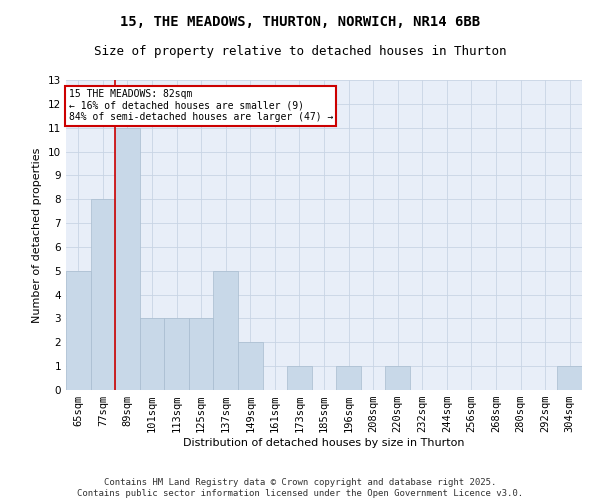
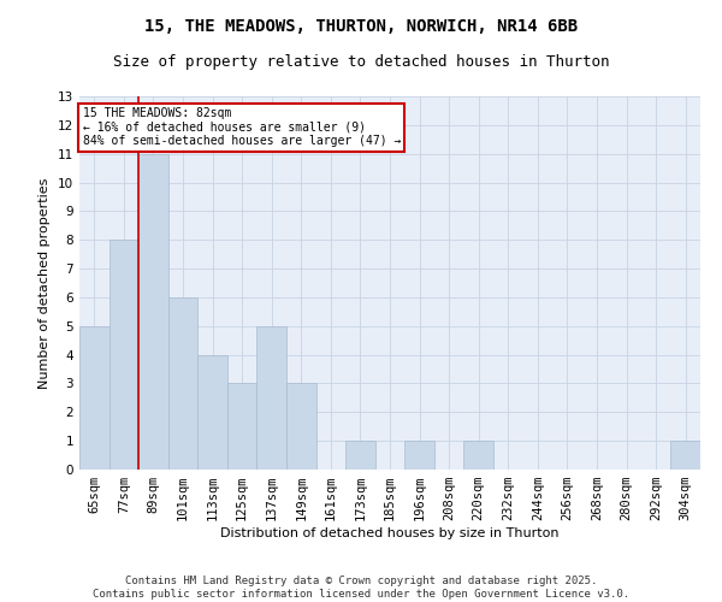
101sqm: 3 -> 6
113sqm: 3 -> 4
149sqm: 2 -> 3
